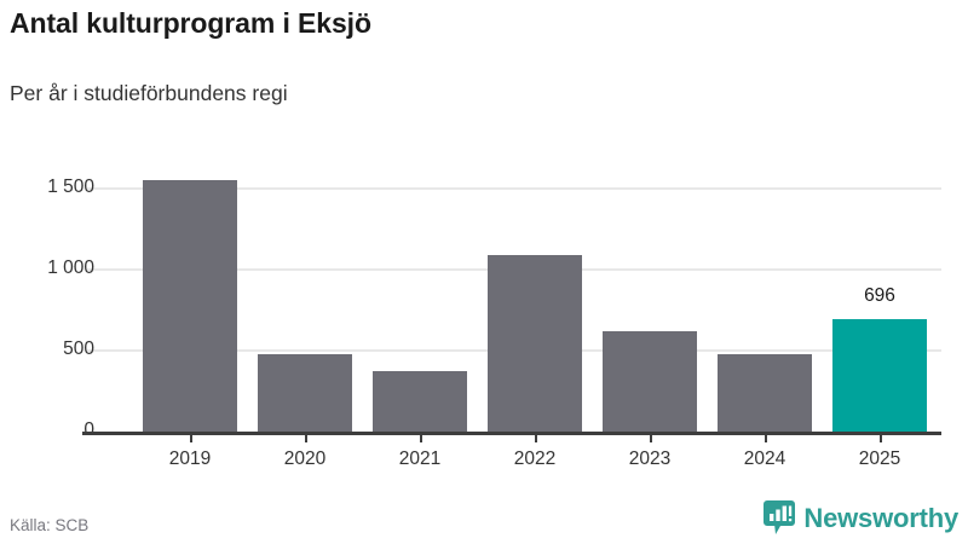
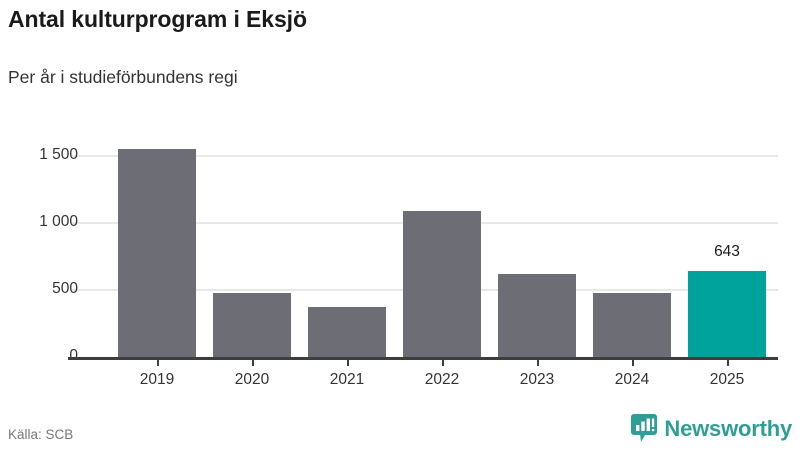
2025: 696 -> 643
